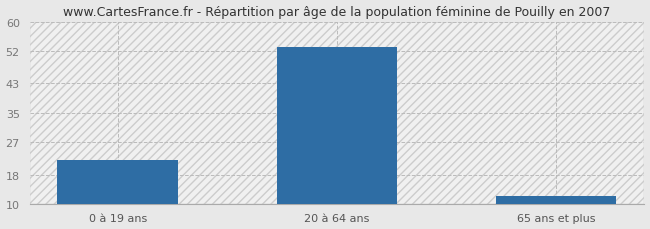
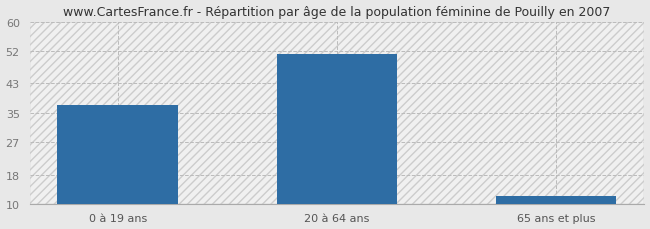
0 à 19 ans: 22 -> 37
20 à 64 ans: 53 -> 51
